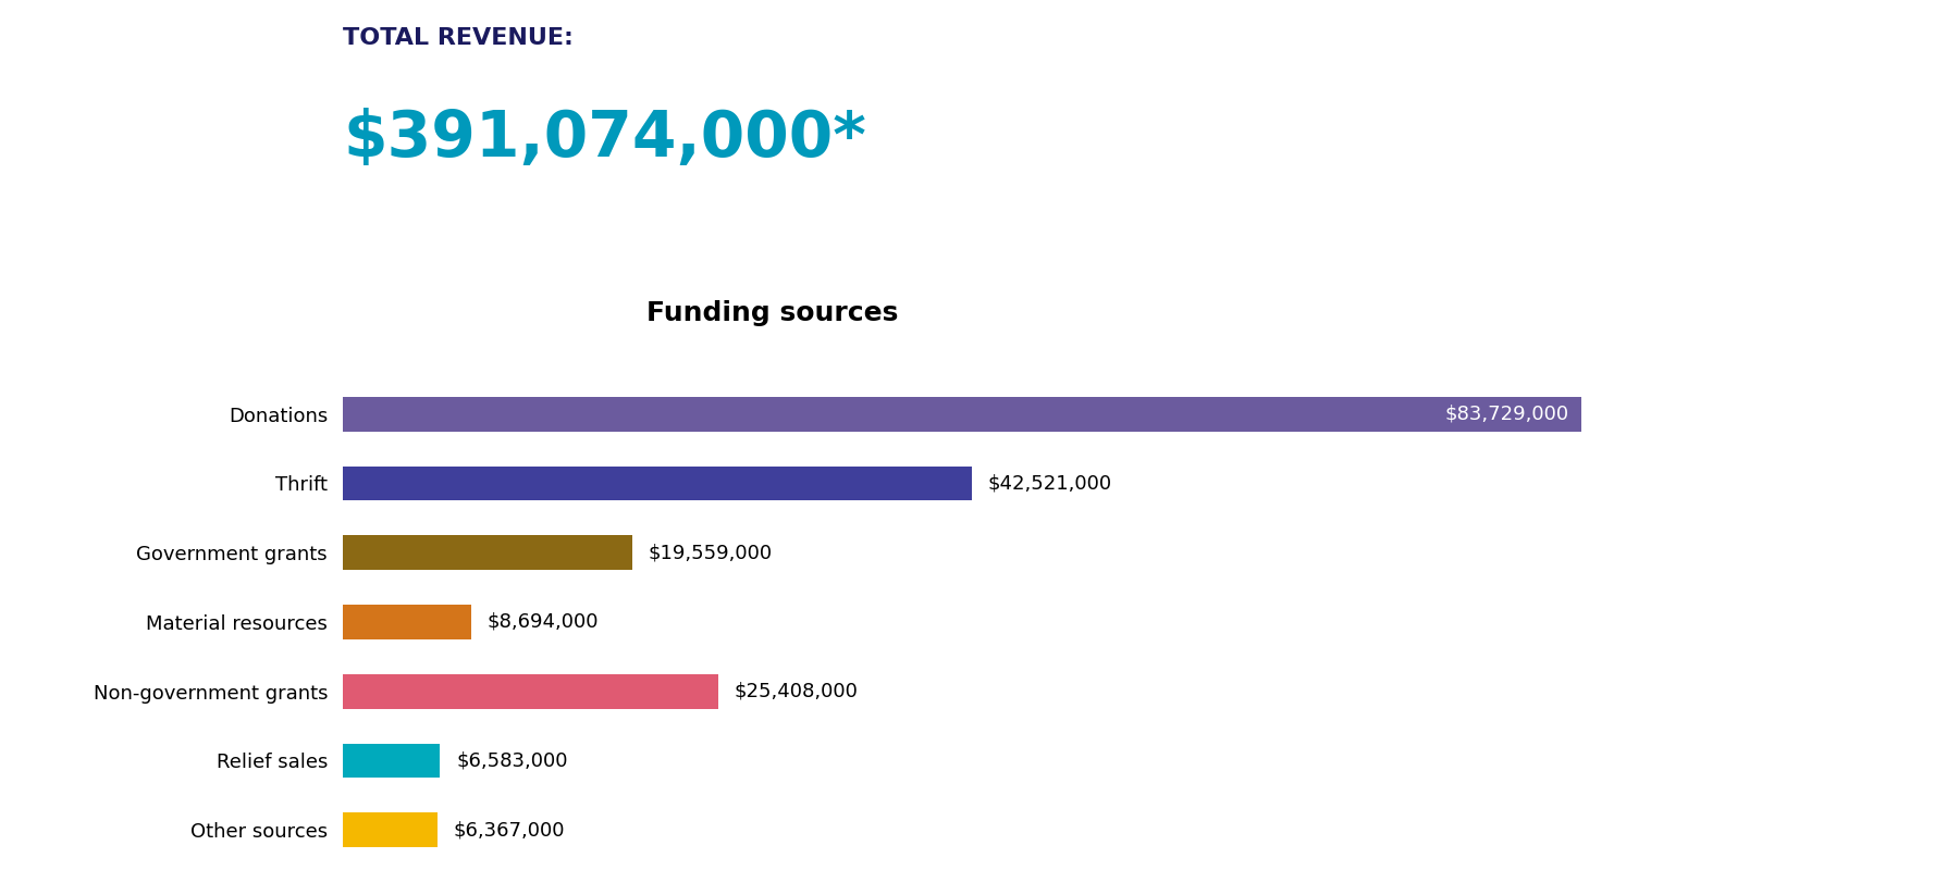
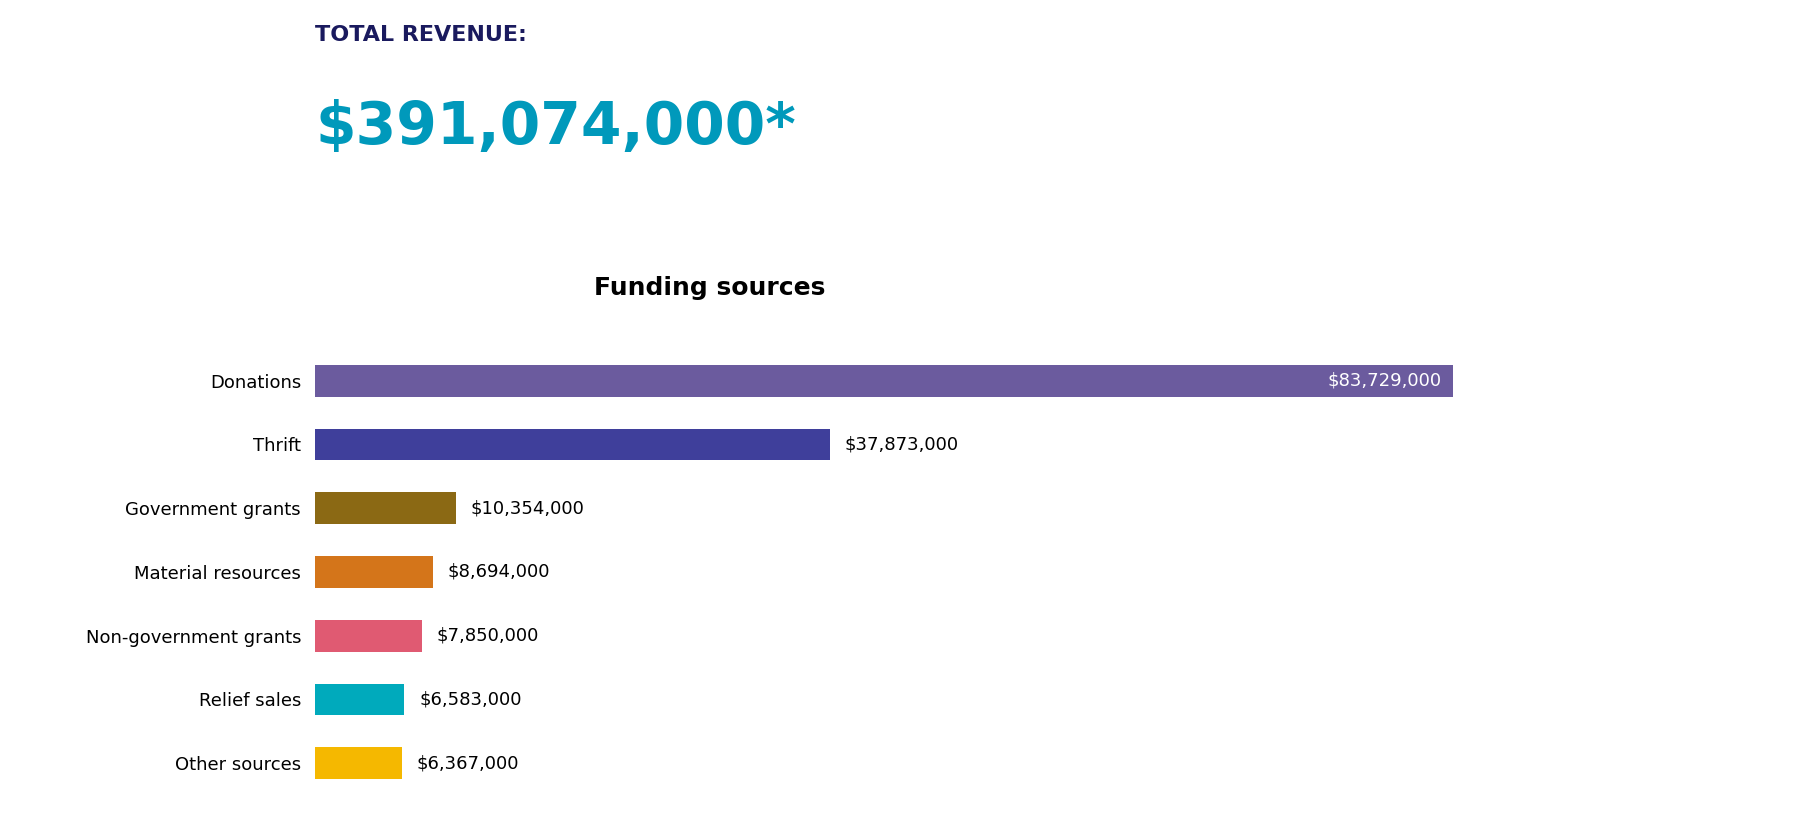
Thrift: $42,521,000 -> $37,873,000
Government grants: $19,559,000 -> $10,354,000
Non-government grants: $25,408,000 -> $7,850,000
